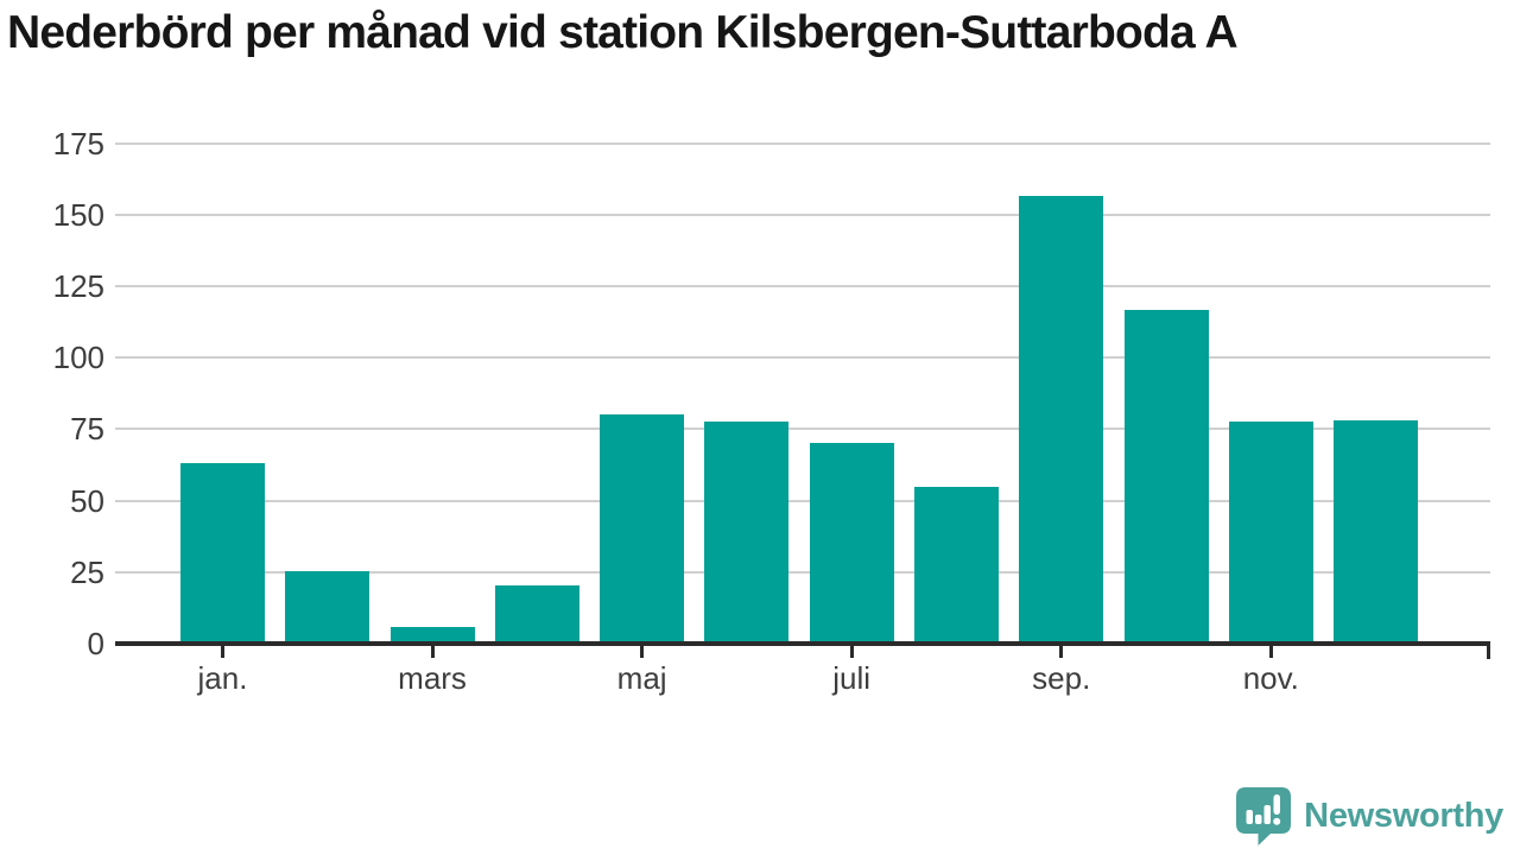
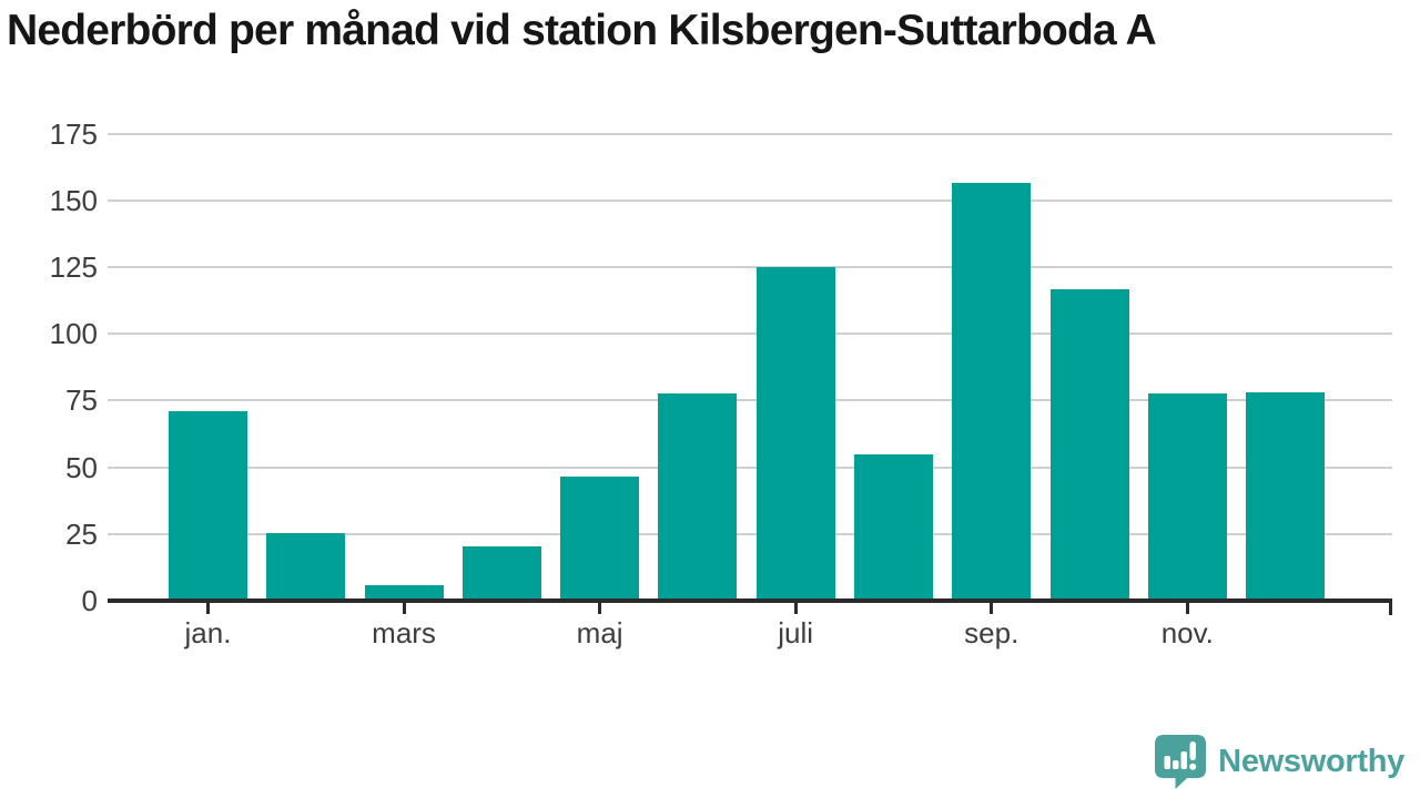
jan.: 63 -> 71
maj: 80 -> 46
juli: 70 -> 125
